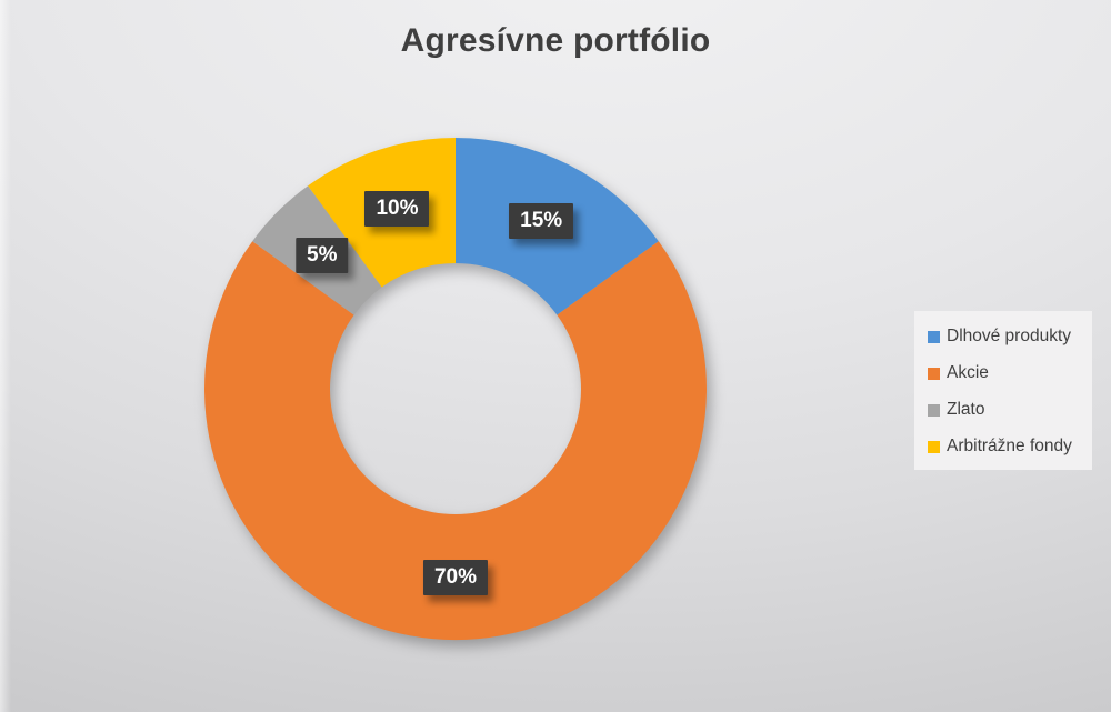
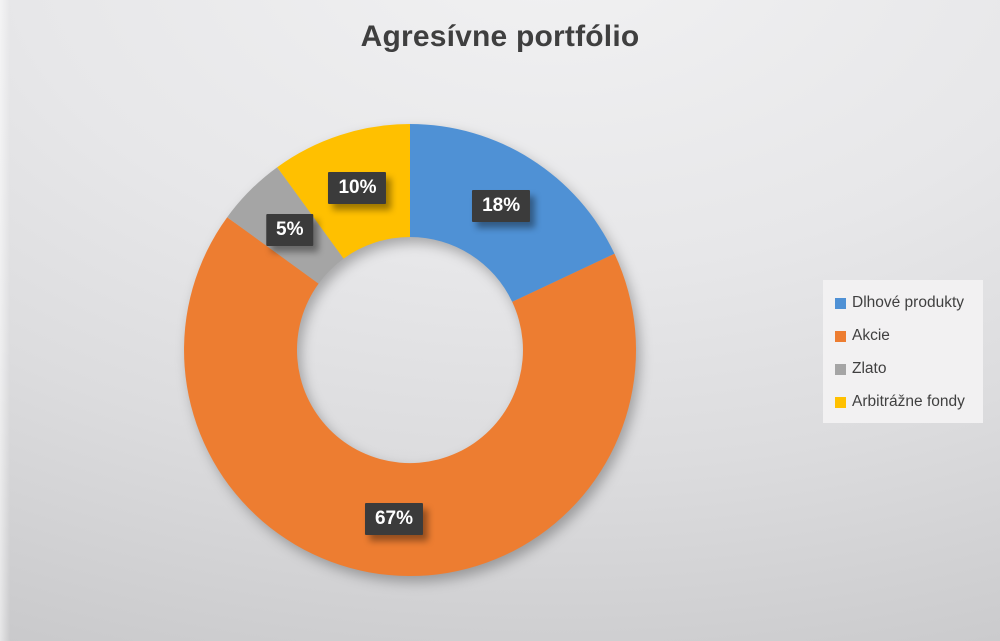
Dlhové produkty: 15% -> 18%
Akcie: 70% -> 67%
